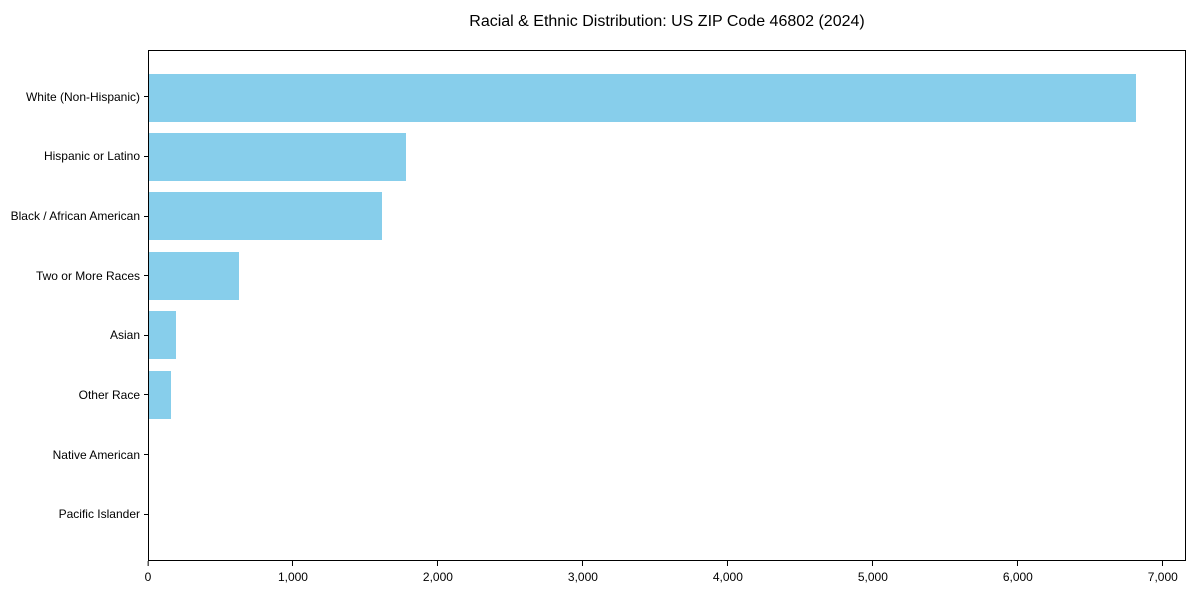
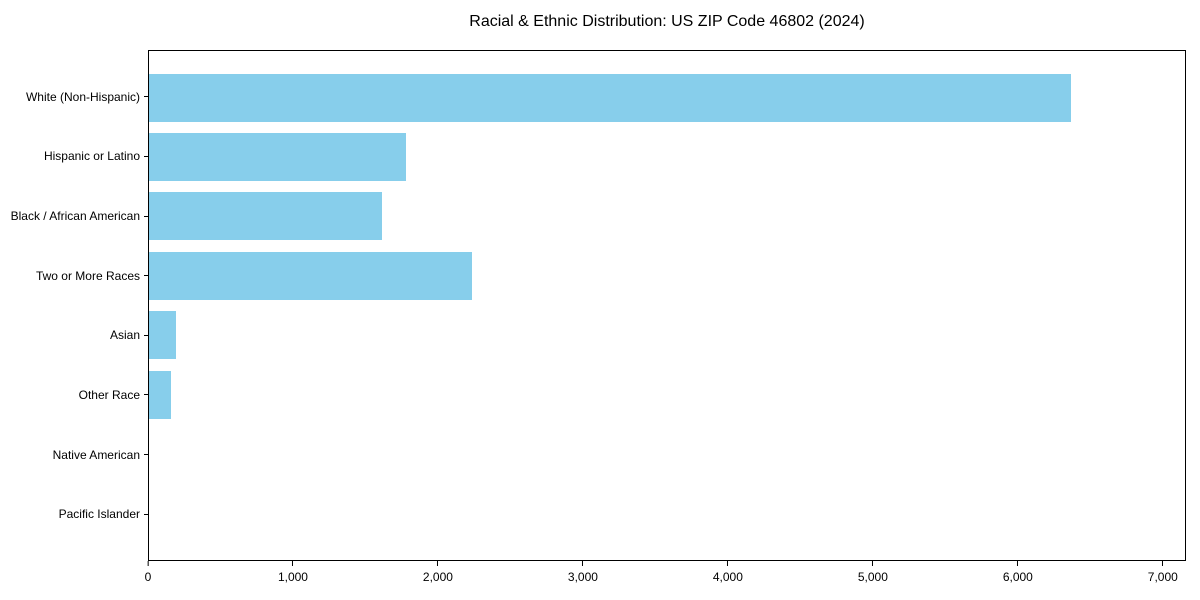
White (Non-Hispanic): 6820 -> 6370
Two or More Races: 620 -> 2230
